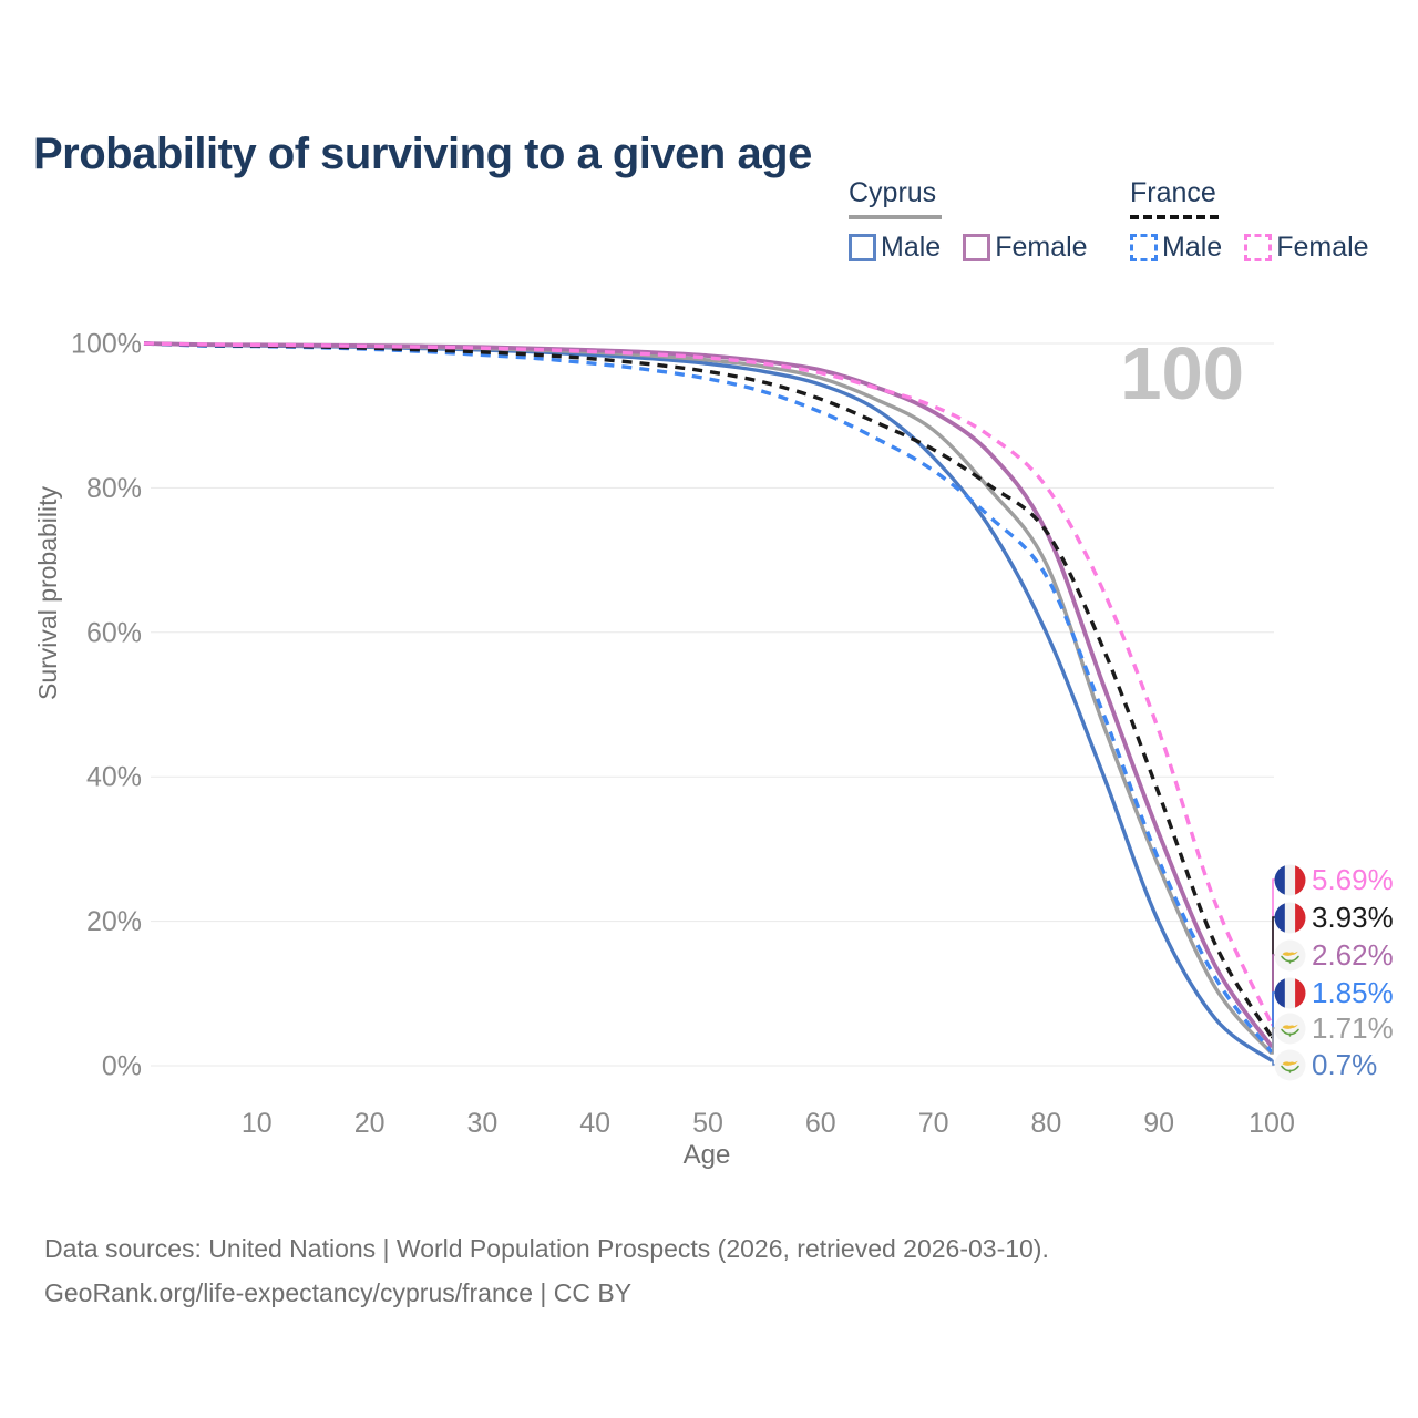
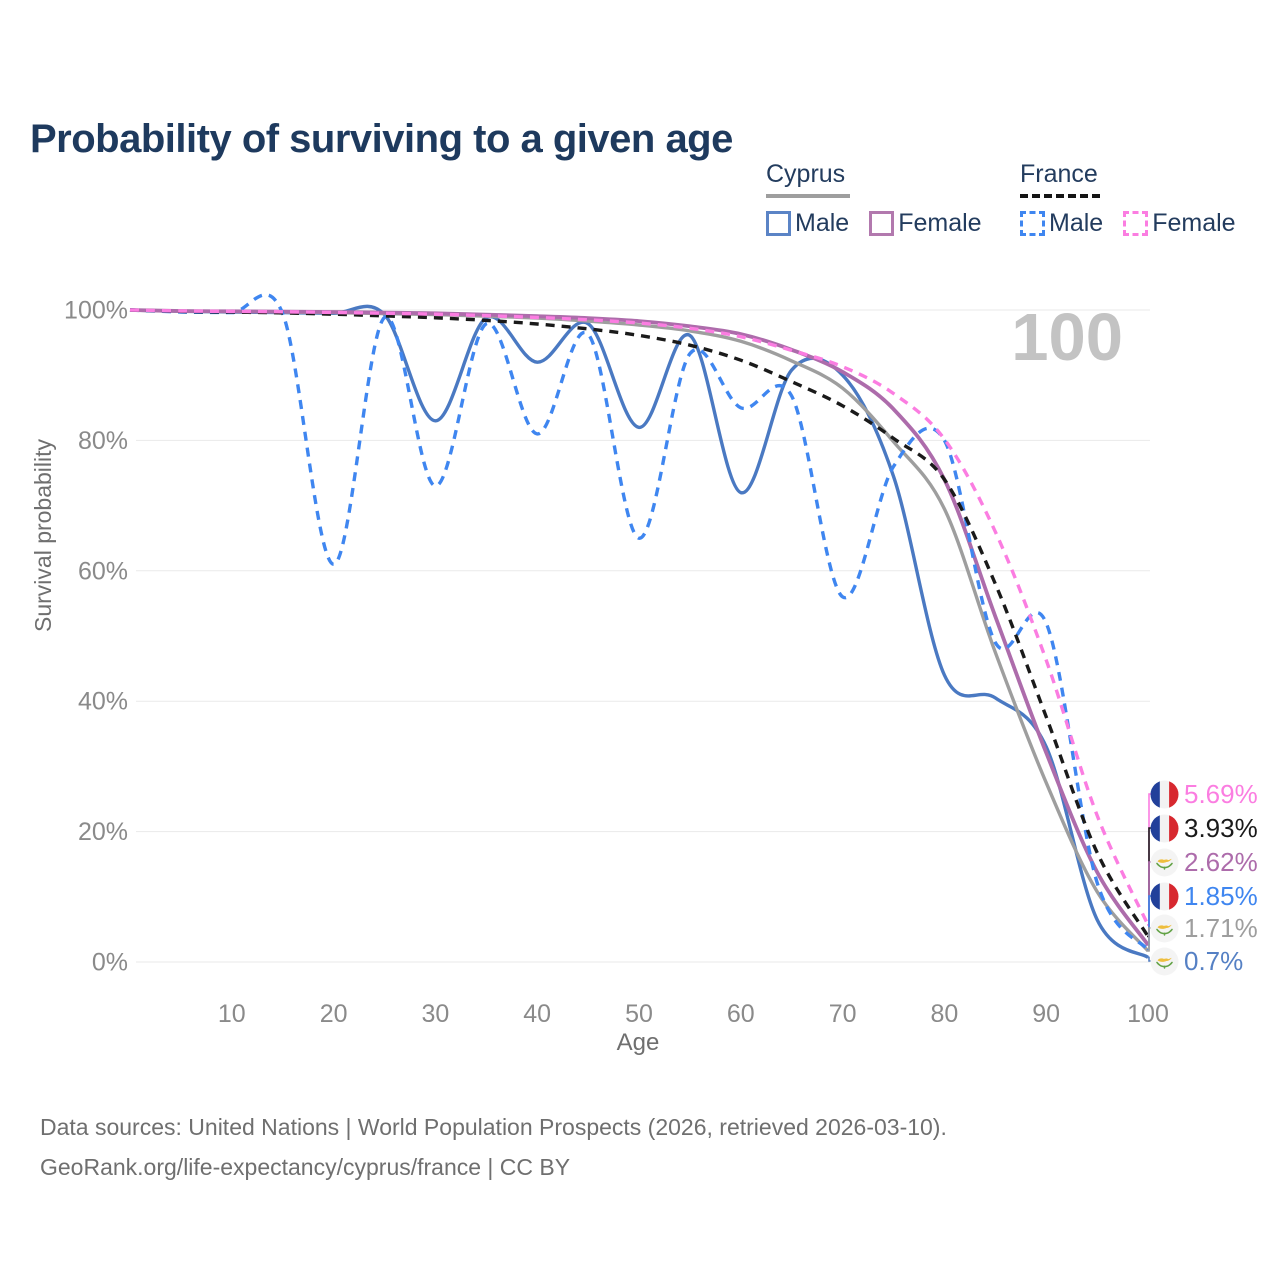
France Male/20: 99% -> 61%
Cyprus Male/30: 99% -> 83%
France Male/30: 98% -> 73%
Cyprus Male/40: 98% -> 92%
France Male/40: 97% -> 81%
Cyprus Male/50: 97% -> 82%
France Male/50: 95% -> 65%
Cyprus Male/60: 94% -> 72%
France Male/60: 90% -> 85%
Cyprus Male/70: 84% -> 90%
France Male/70: 82% -> 56%
Cyprus Male/80: 60% -> 44%
France Male/80: 68% -> 80%
Cyprus Male/90: 20% -> 33%
France Male/90: 28% -> 52%
